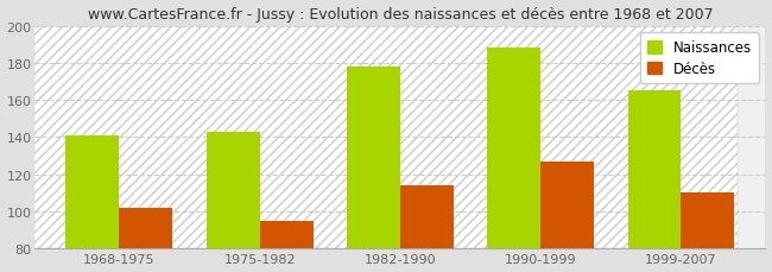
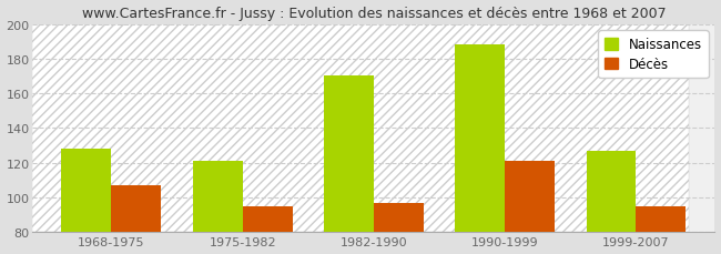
Naissances/1968-1975: 141 -> 128
Décès/1968-1975: 102 -> 107
Naissances/1975-1982: 143 -> 121
Naissances/1982-1990: 178 -> 170
Décès/1982-1990: 114 -> 97
Décès/1990-1999: 127 -> 121
Naissances/1999-2007: 165 -> 127
Décès/1999-2007: 110 -> 95
